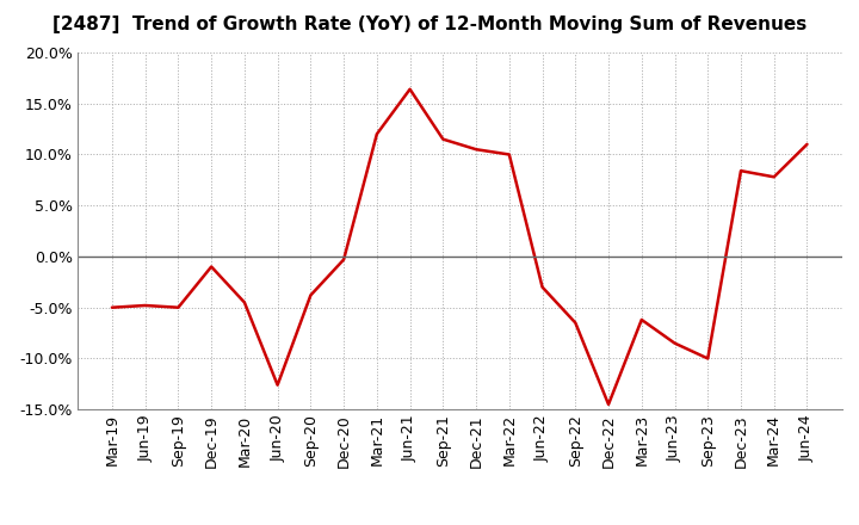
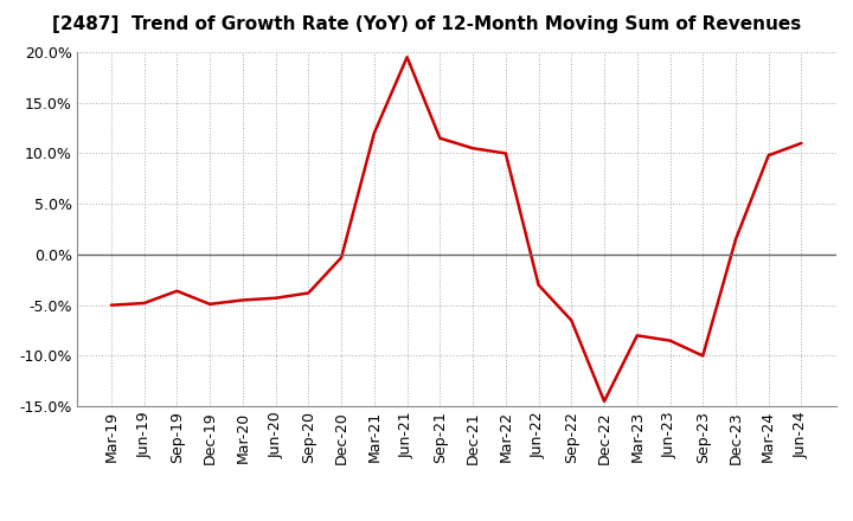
Sep-19: -5.0% -> -3.6%
Dec-19: -1.0% -> -4.9%
Jun-20: -12.6% -> -4.3%
Jun-21: 16.4% -> 19.5%
Mar-23: -6.2% -> -8.0%
Dec-23: 8.4% -> 1.5%
Mar-24: 7.8% -> 9.8%
